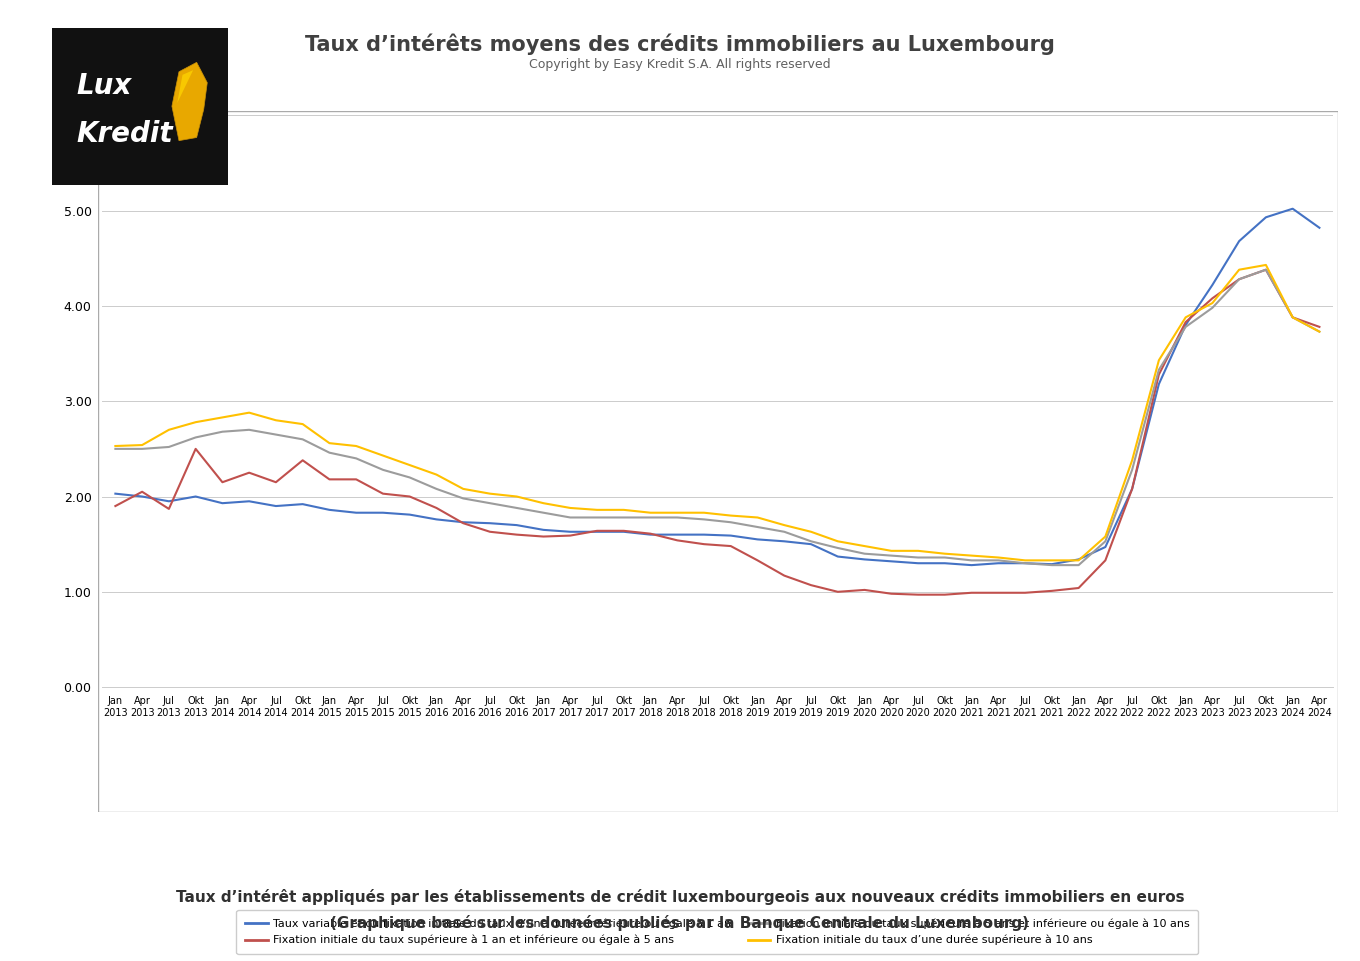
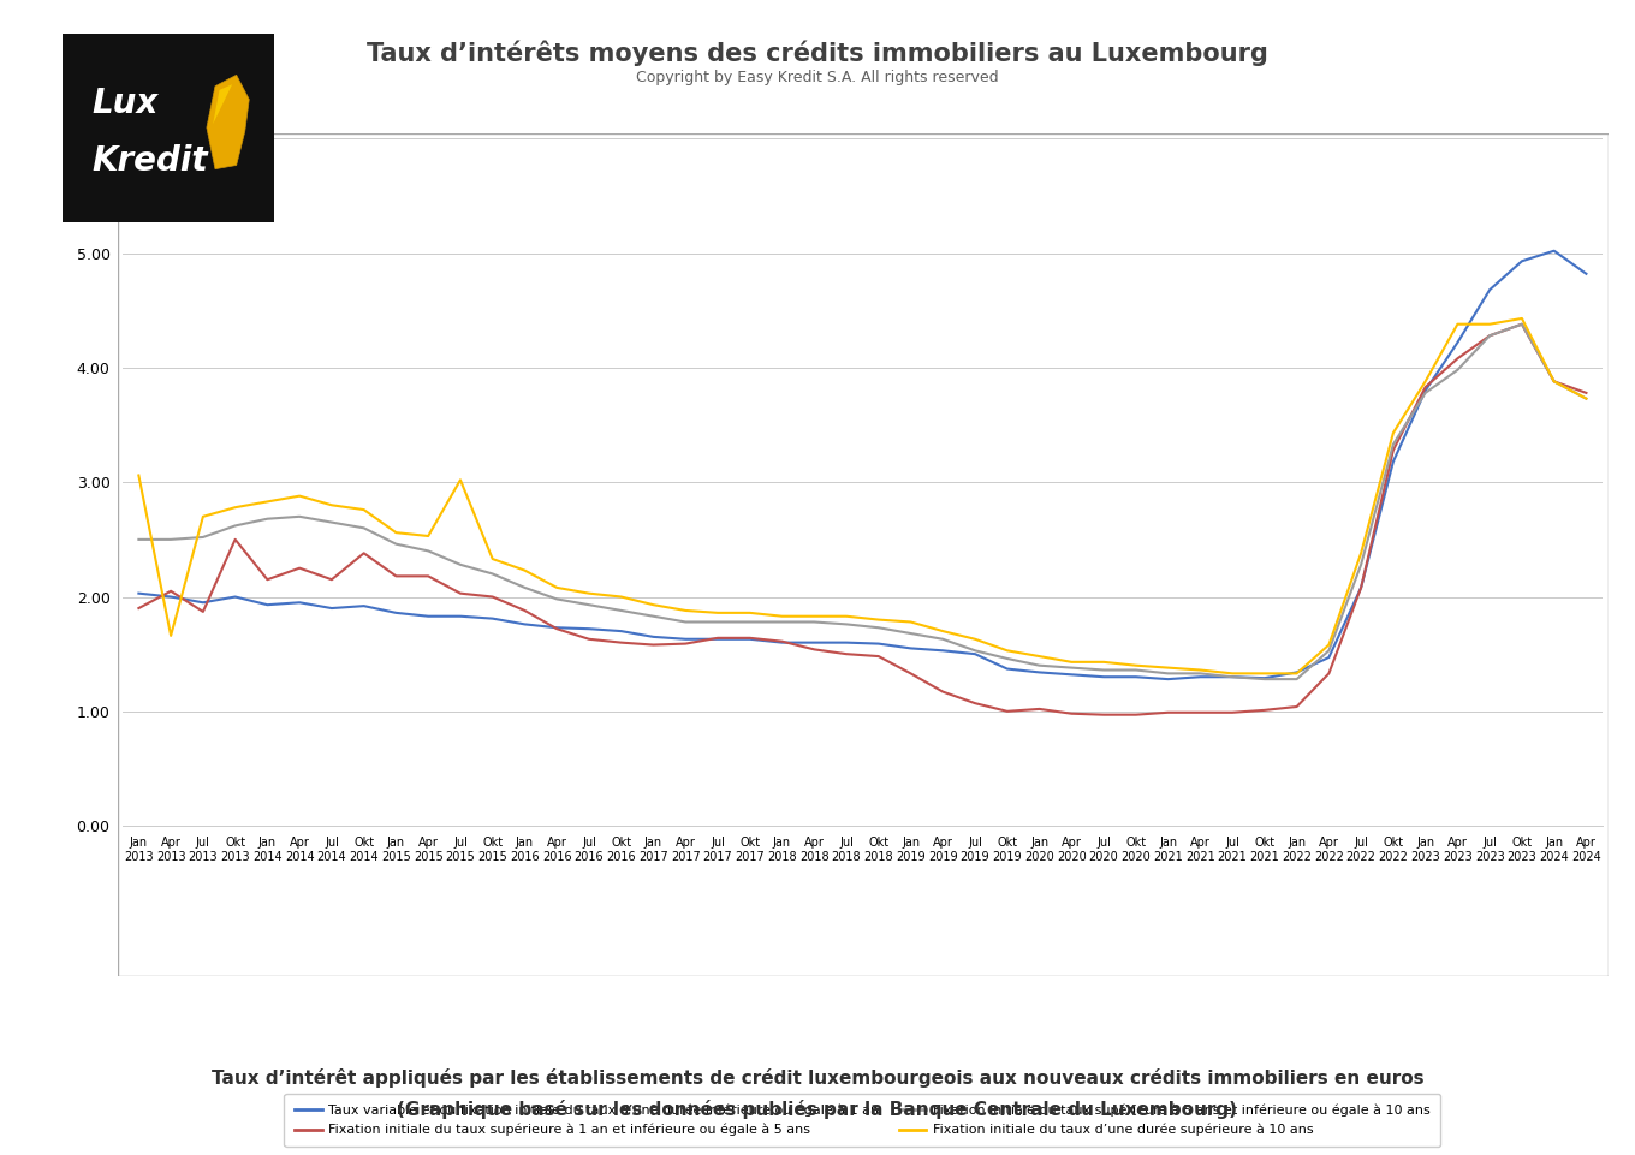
Fixation initiale du taux d’une durée supérieure à 10 ans/Jan 2013: 2.53 -> 3.06
Fixation initiale du taux d’une durée supérieure à 10 ans/Apr 2013: 2.54 -> 1.66
Fixation initiale du taux d’une durée supérieure à 10 ans/Jul 2015: 2.43 -> 3.02
Fixation initiale du taux d’une durée supérieure à 10 ans/Apr 2023: 4.03 -> 4.38
